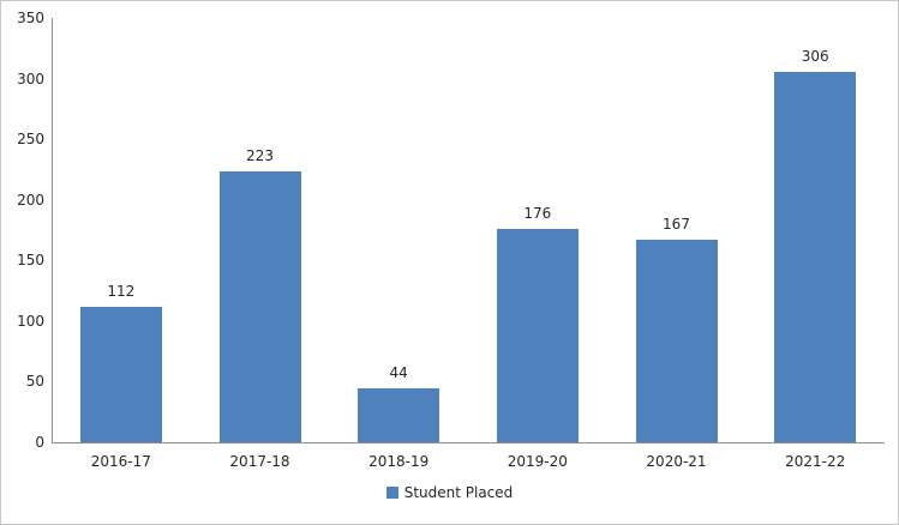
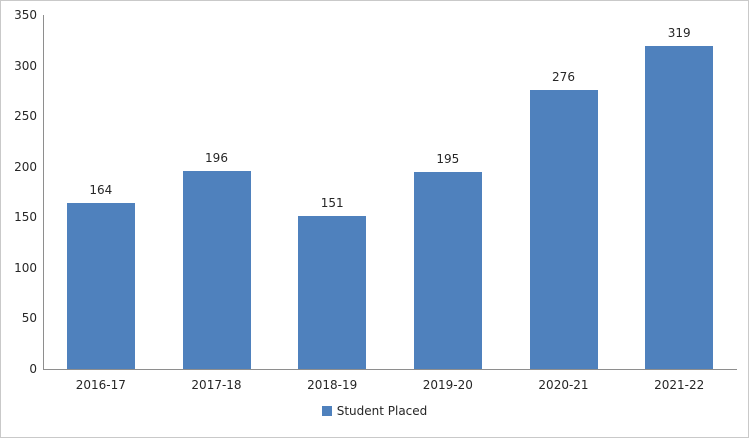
2016-17: 112 -> 164
2017-18: 223 -> 196
2018-19: 44 -> 151
2019-20: 176 -> 195
2020-21: 167 -> 276
2021-22: 306 -> 319
